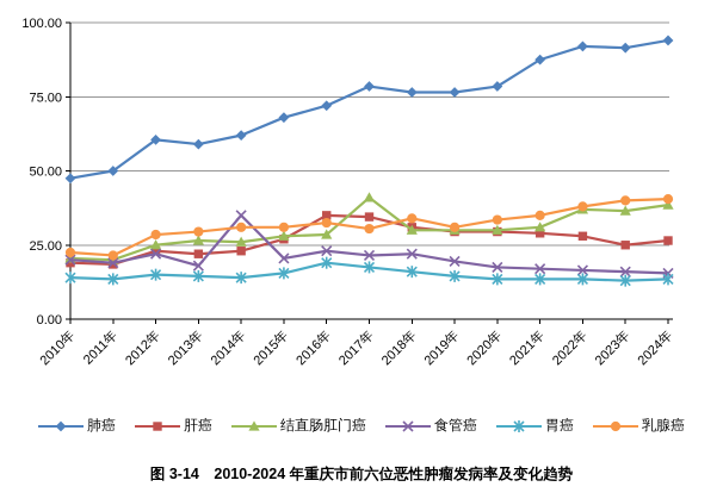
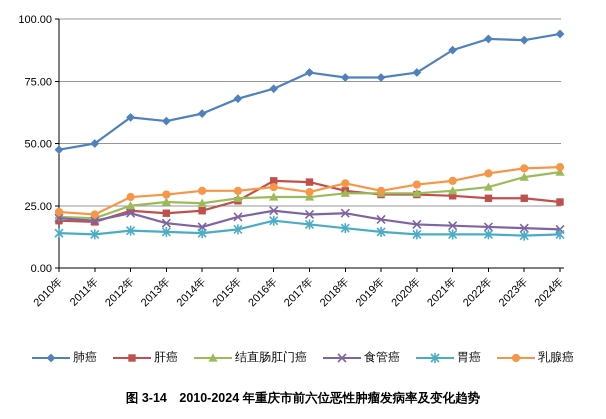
食管癌/2014年: 35 -> 16
结直肠肛门癌/2017年: 41 -> 28
结直肠肛门癌/2022年: 37 -> 32
肝癌/2023年: 25 -> 28
